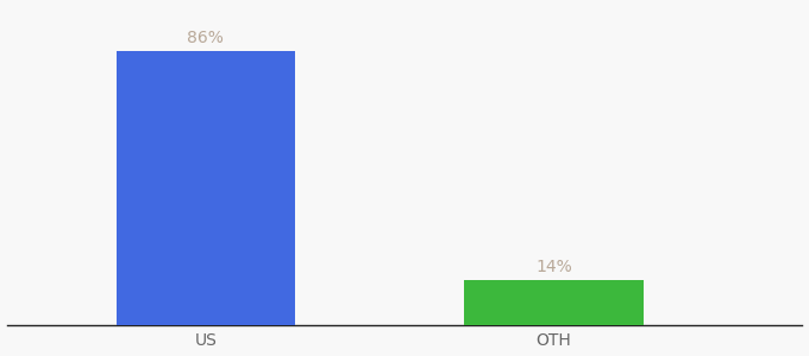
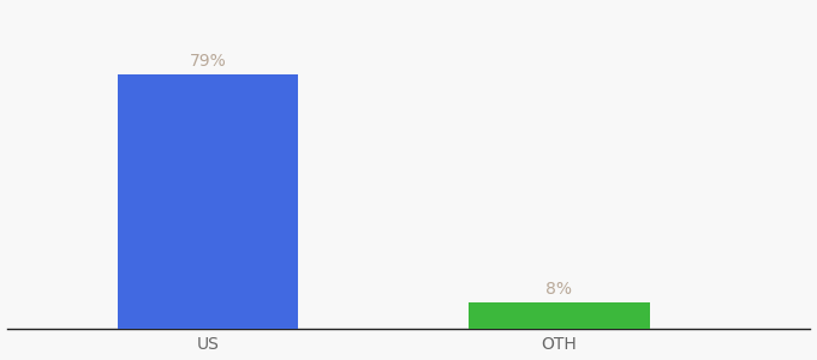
US: 86% -> 79%
OTH: 14% -> 8%
